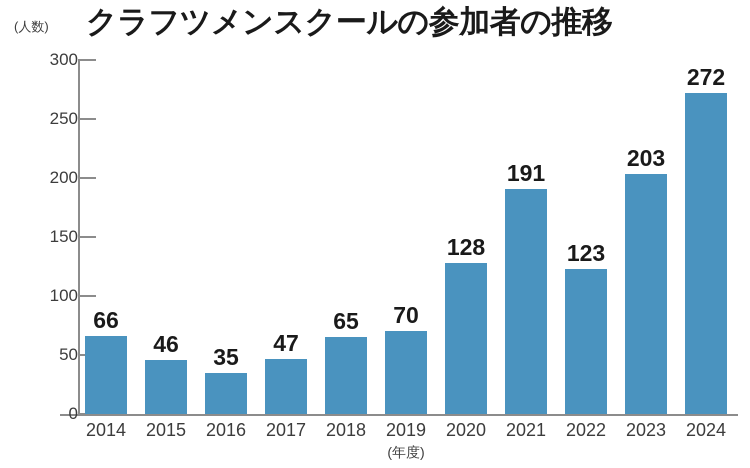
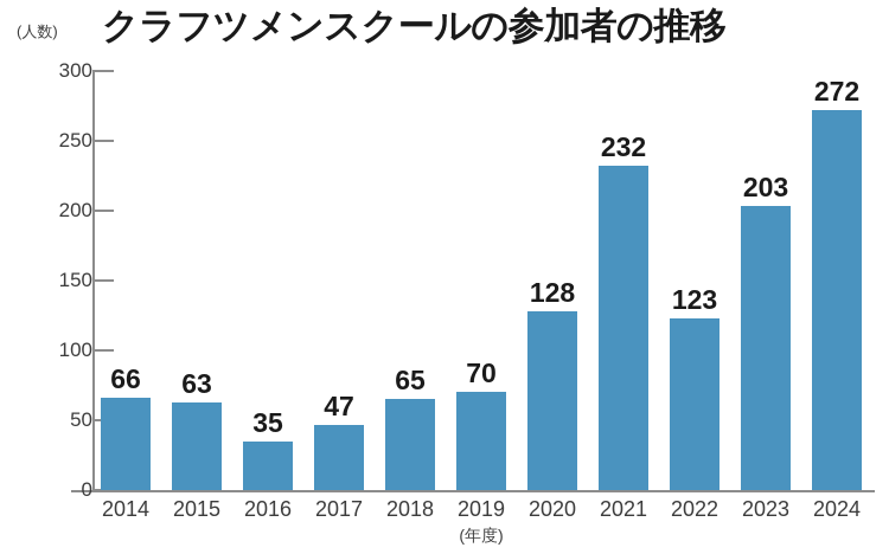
2015: 46 -> 63
2021: 191 -> 232
